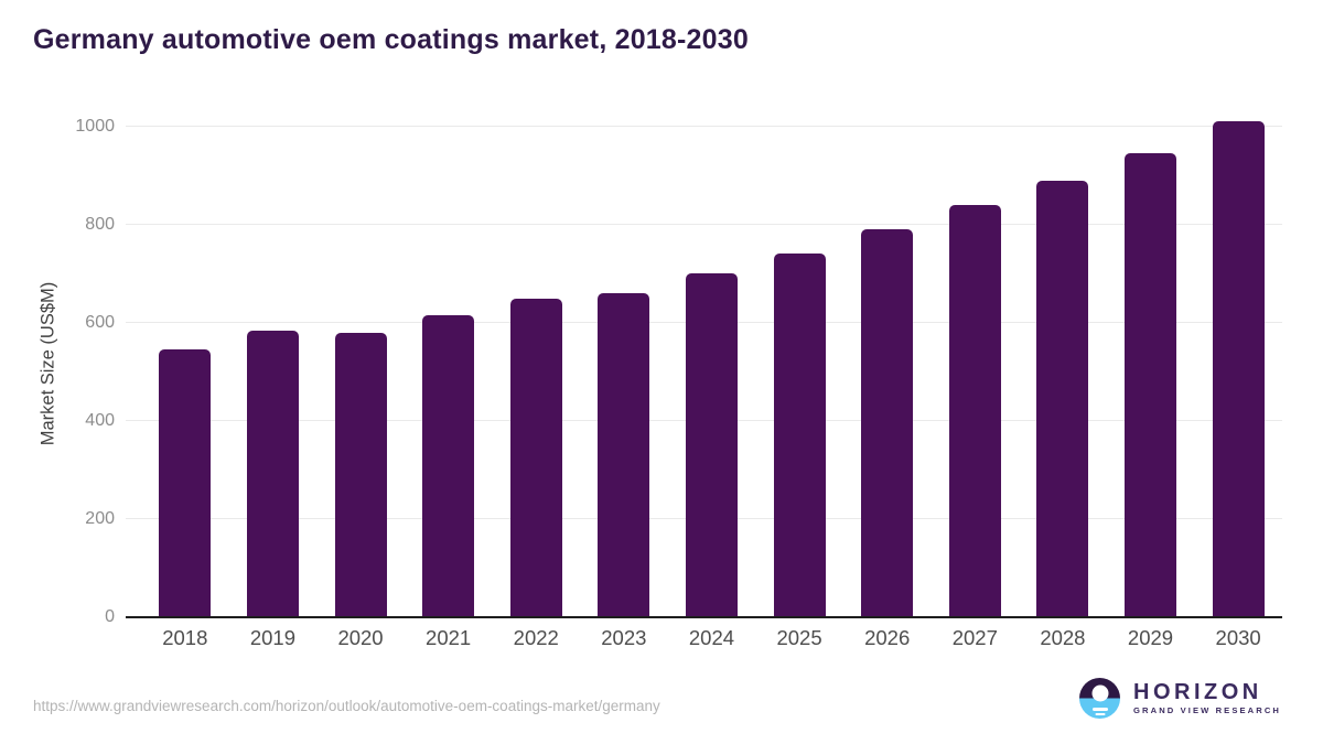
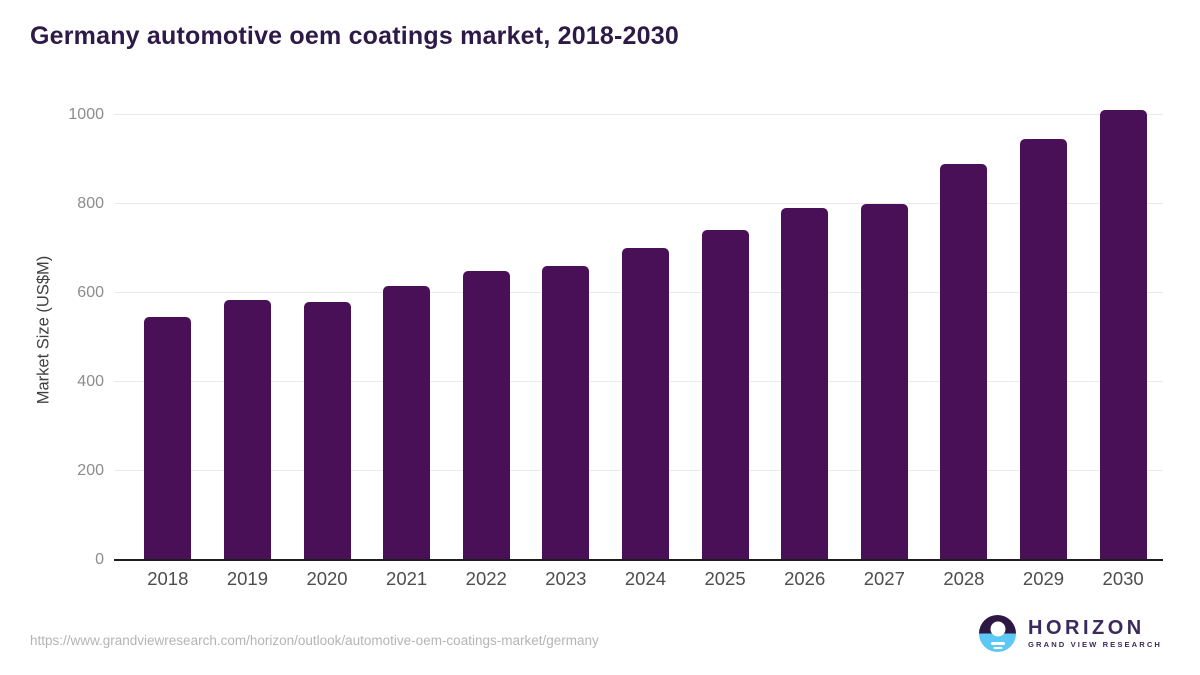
2027: 840 -> 800
